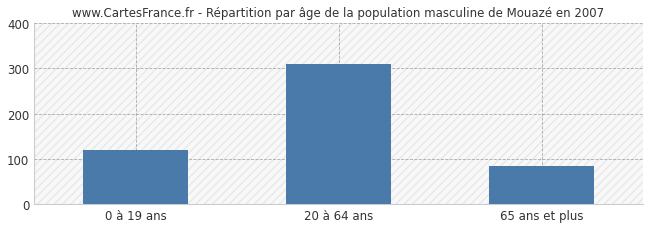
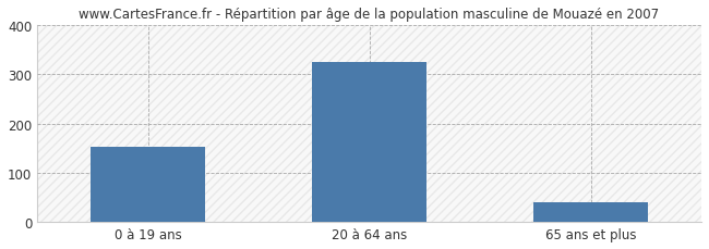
0 à 19 ans: 120 -> 153
20 à 64 ans: 310 -> 325
65 ans et plus: 85 -> 40
